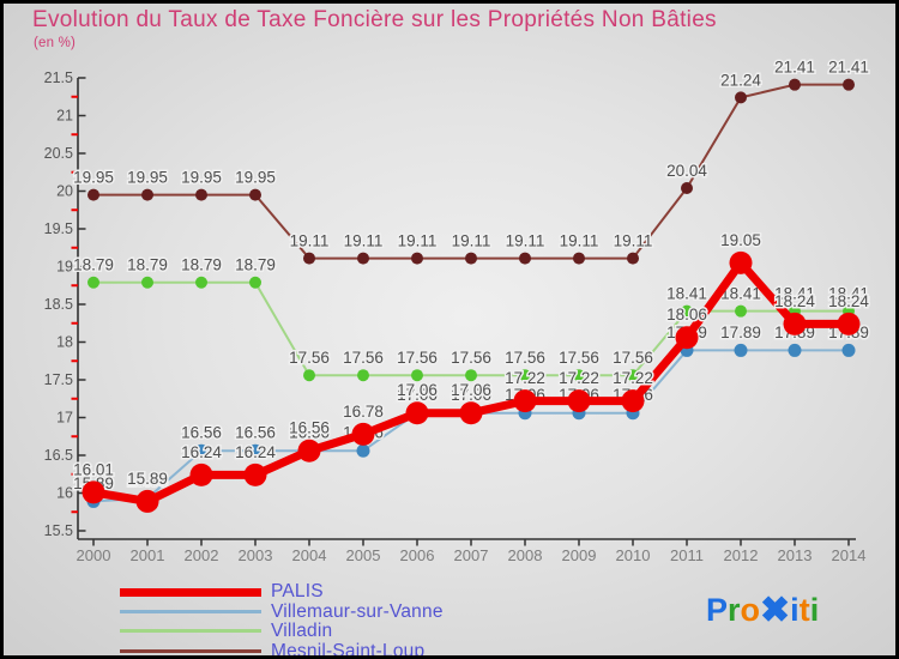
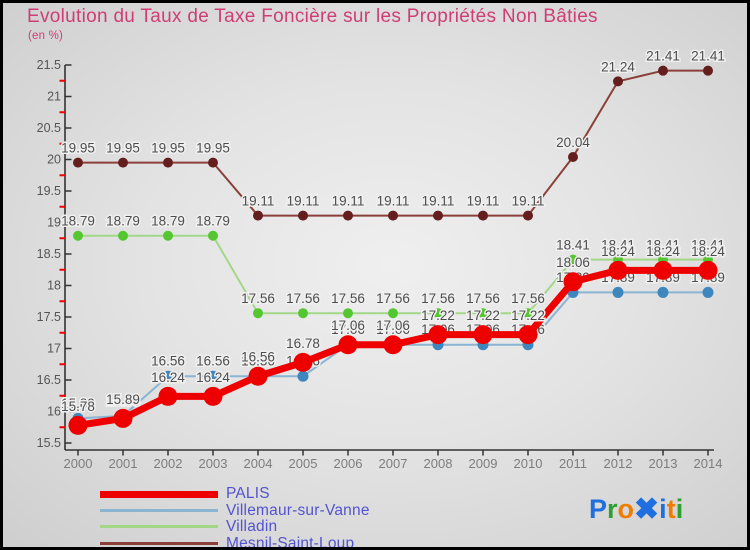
PALIS/2000: 16.01 -> 15.78
PALIS/2012: 19.05 -> 18.24
